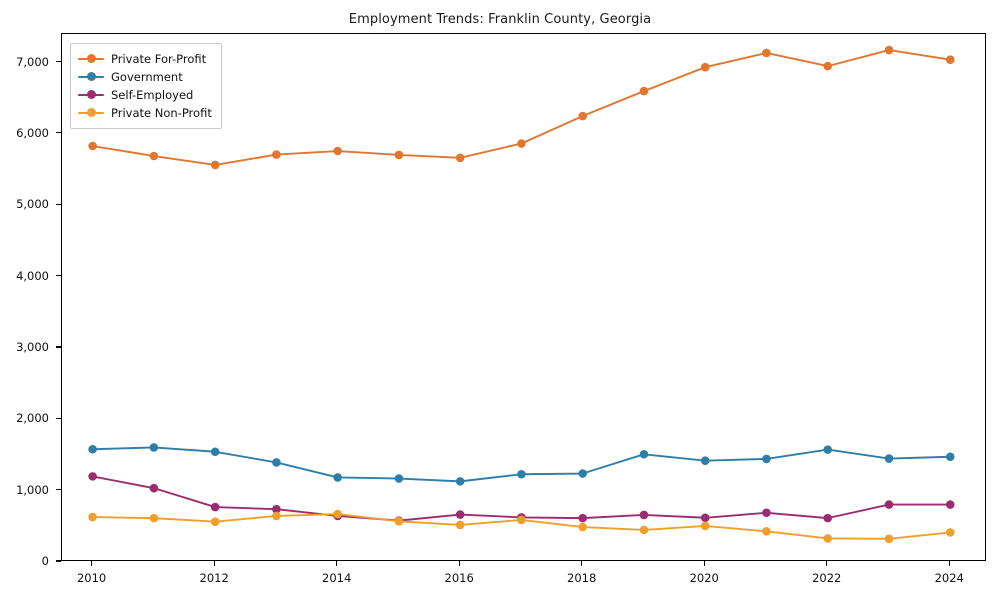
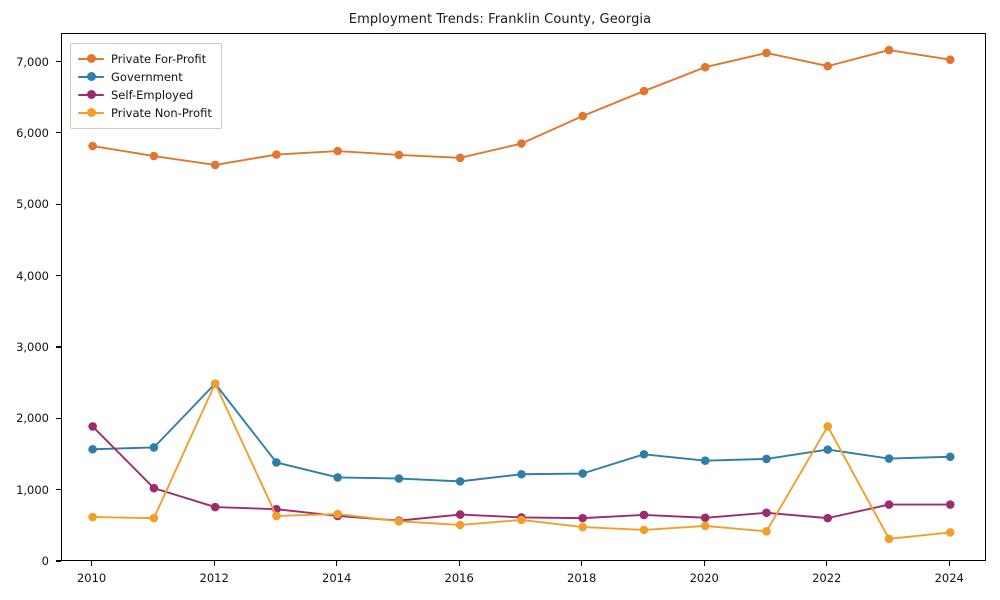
Self-Employed/2010: 1200 -> 1900
Government/2012: 1500 -> 2500
Private Non-Profit/2012: 600 -> 2500
Private Non-Profit/2022: 300 -> 1900
